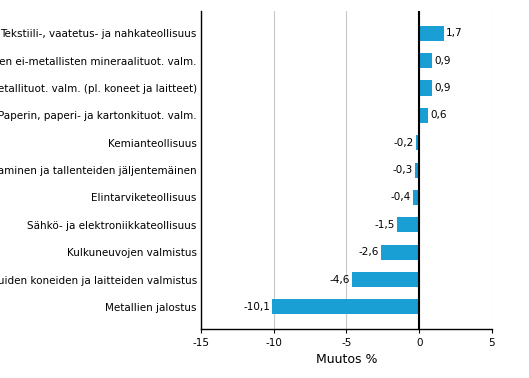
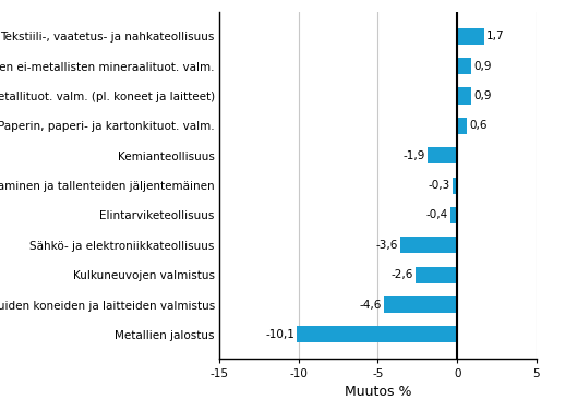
Kemianteollisuus: -0,2 -> -1,9
Sähkö- ja elektroniikkateollisuus: -1,5 -> -3,6
